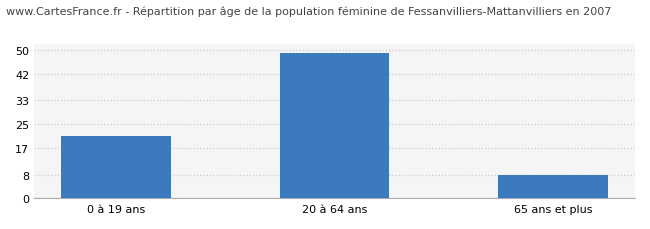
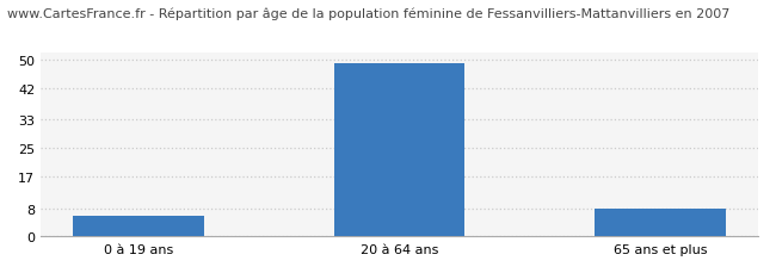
0 à 19 ans: 21 -> 6
